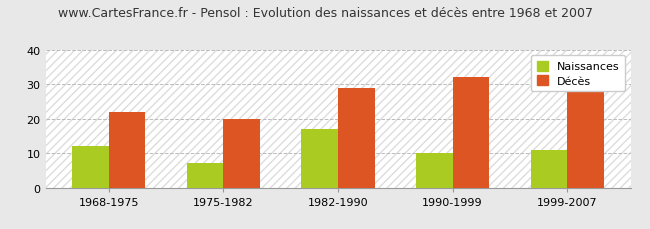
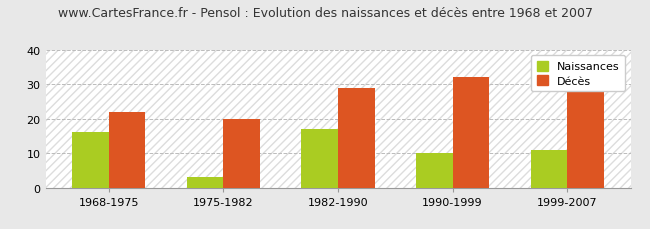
Naissances/1968-1975: 12 -> 16
Naissances/1975-1982: 7 -> 3
